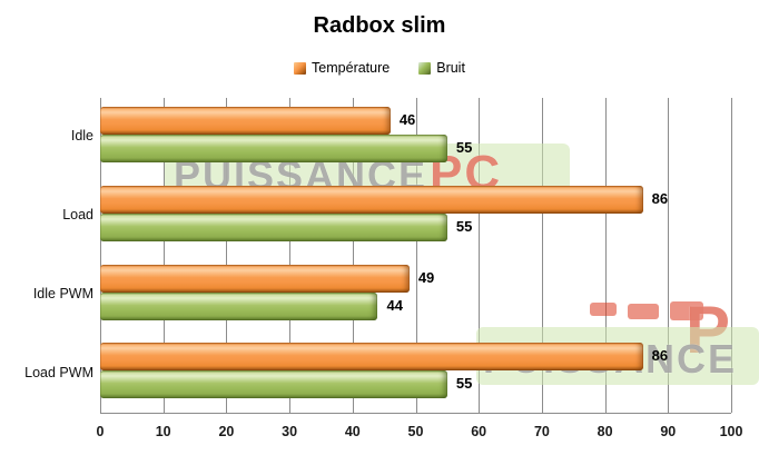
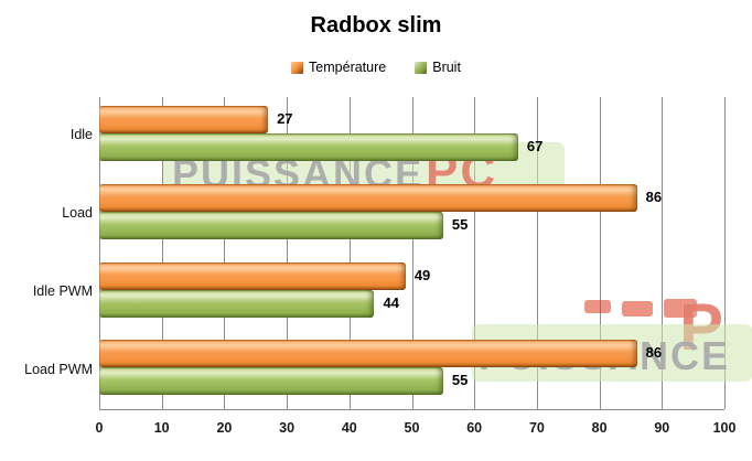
Température/Idle: 46 -> 27
Bruit/Idle: 55 -> 67
